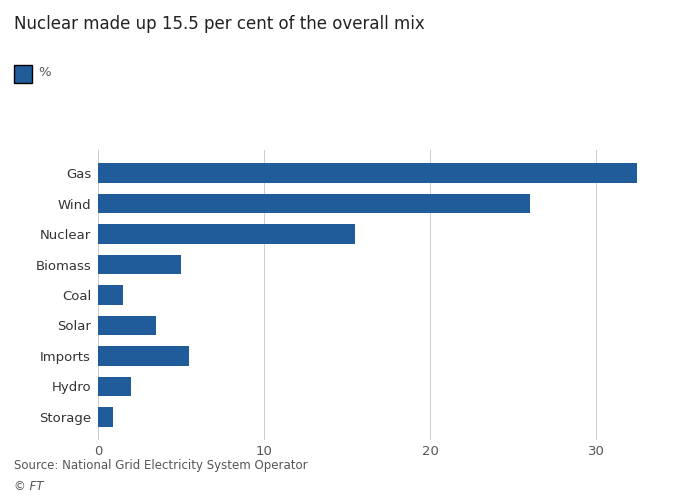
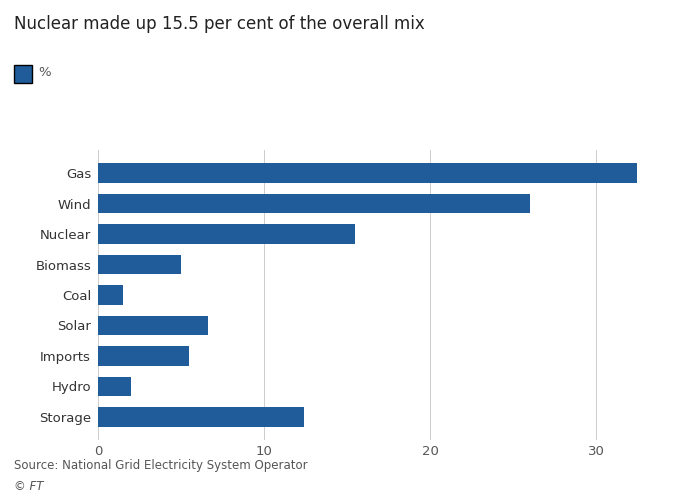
Solar: 3.5 -> 6.6
Storage: 0.9 -> 12.4
